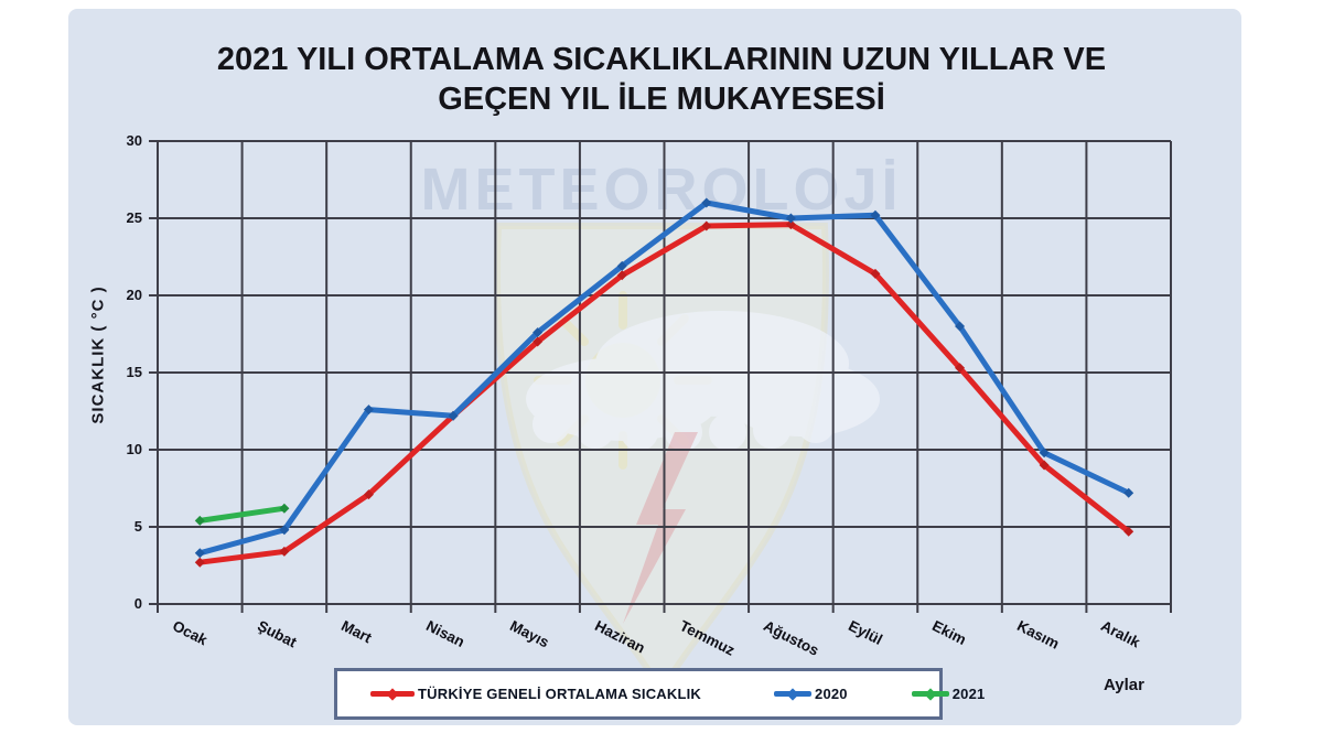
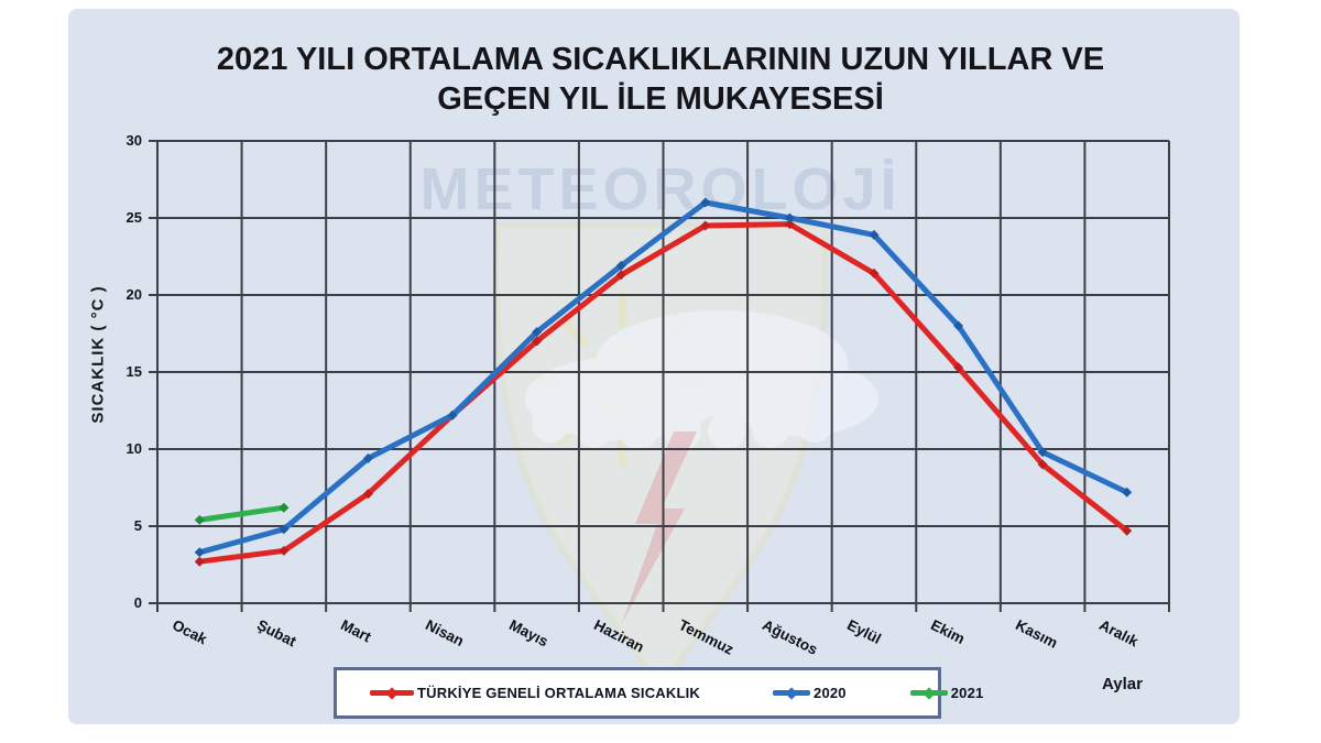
2020/Mart: 12.6 -> 9.4
2020/Eylül: 25.2 -> 23.9
